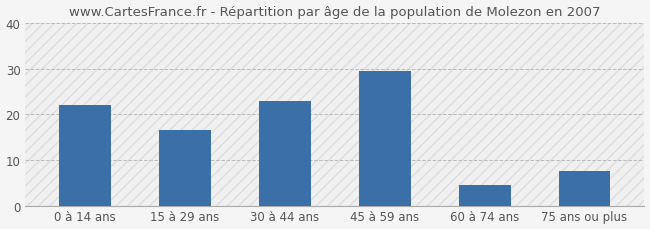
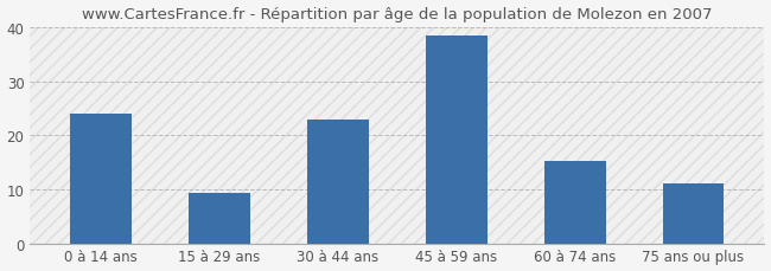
0 à 14 ans: 22.0 -> 24.0
15 à 29 ans: 16.5 -> 9.3
45 à 59 ans: 29.5 -> 38.5
60 à 74 ans: 4.5 -> 15.2
75 ans ou plus: 7.5 -> 11.1
